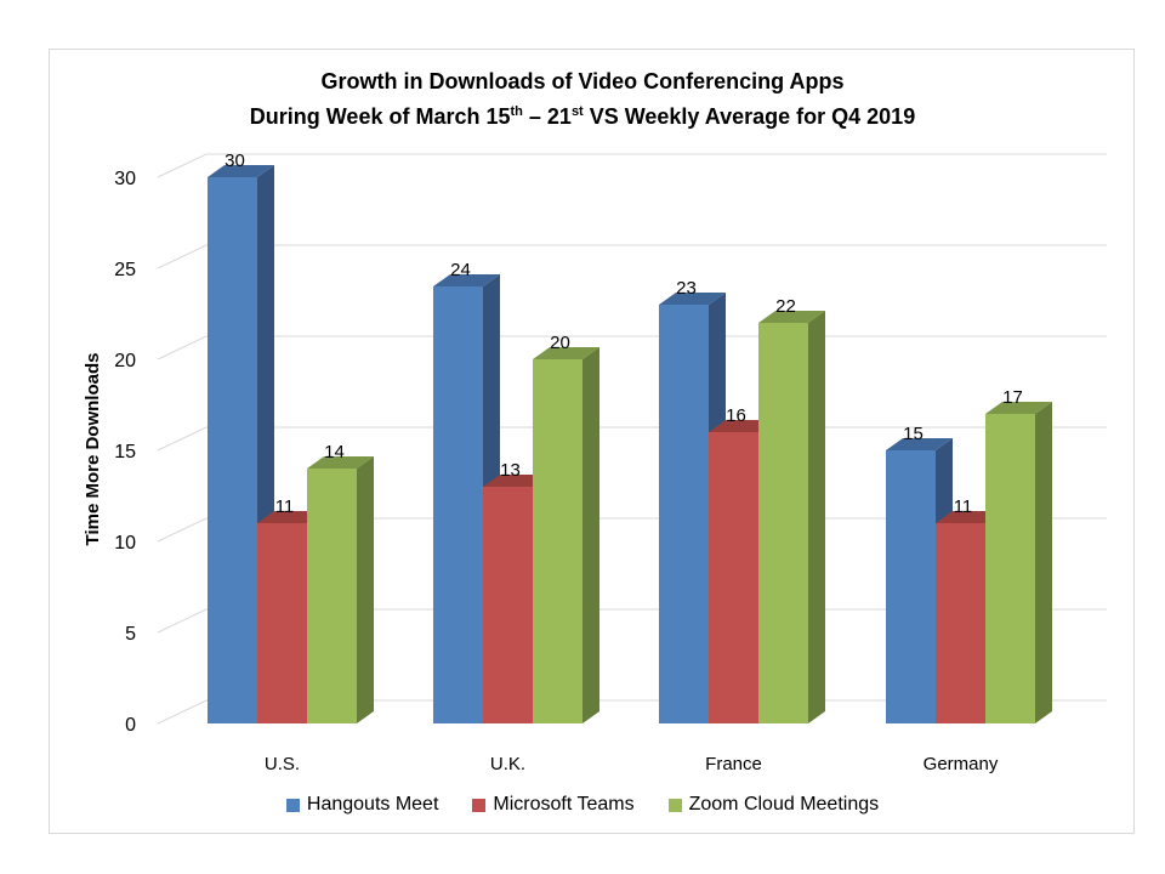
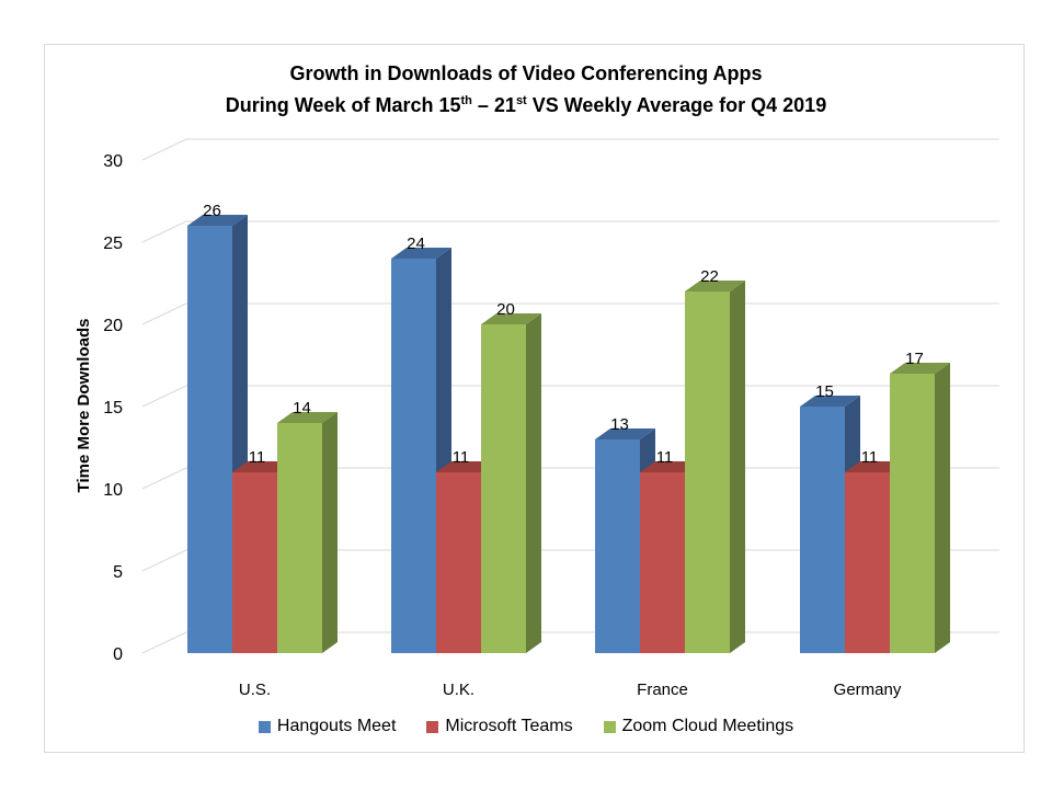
Hangouts Meet/U.S.: 30 -> 26
Microsoft Teams/U.K.: 13 -> 11
Hangouts Meet/France: 23 -> 13
Microsoft Teams/France: 16 -> 11
